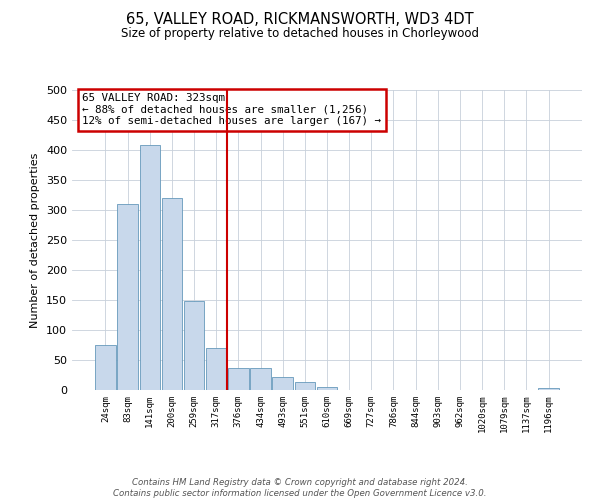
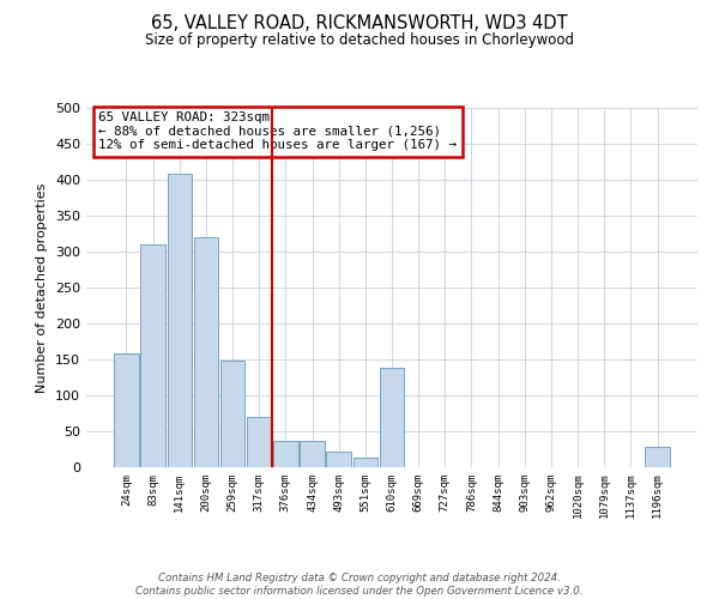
24sqm: 75 -> 158
610sqm: 5 -> 138
1196sqm: 3 -> 28
